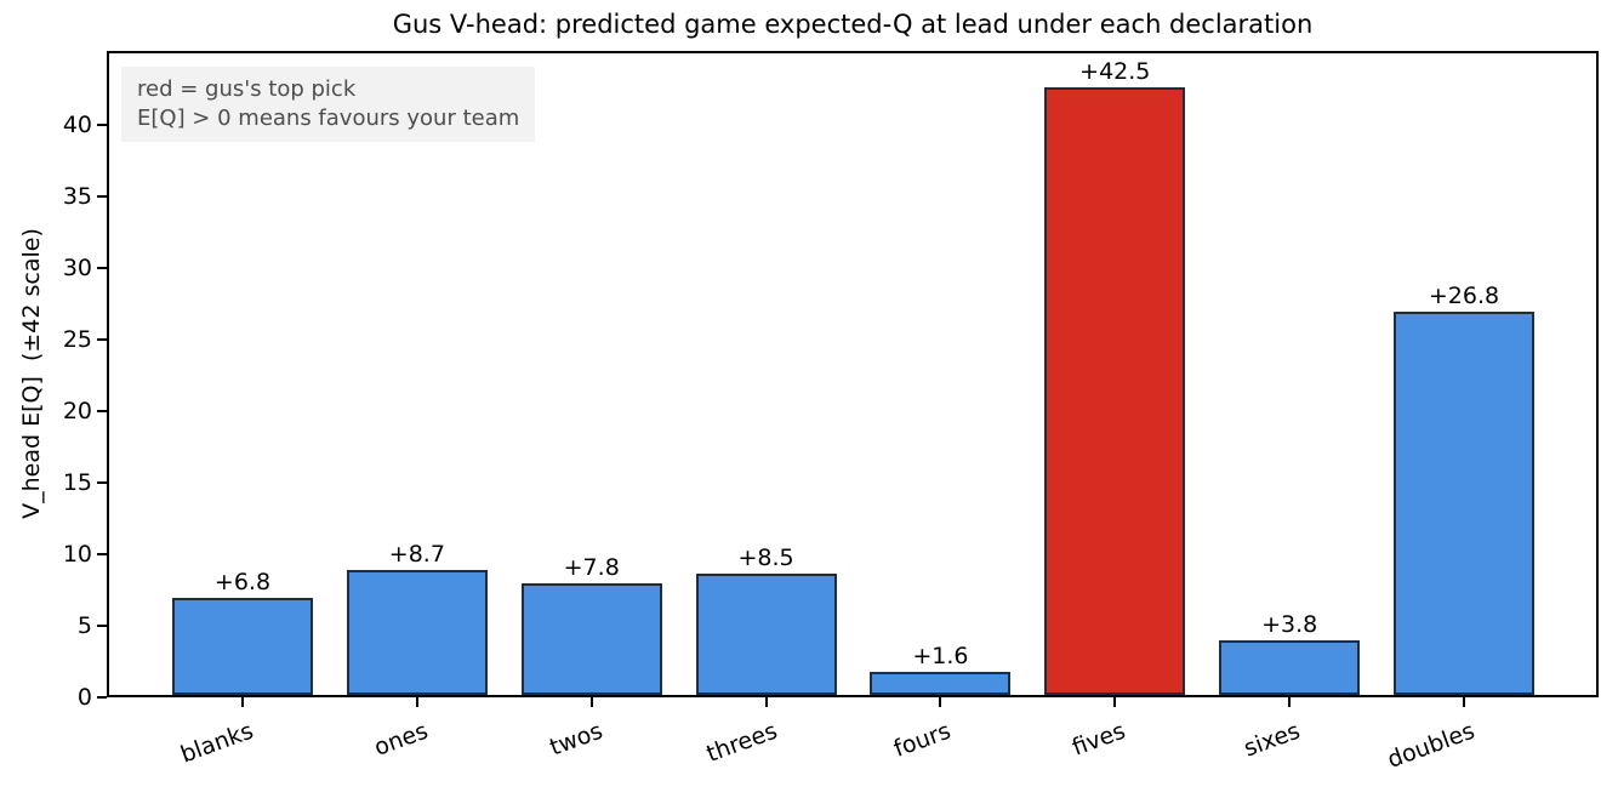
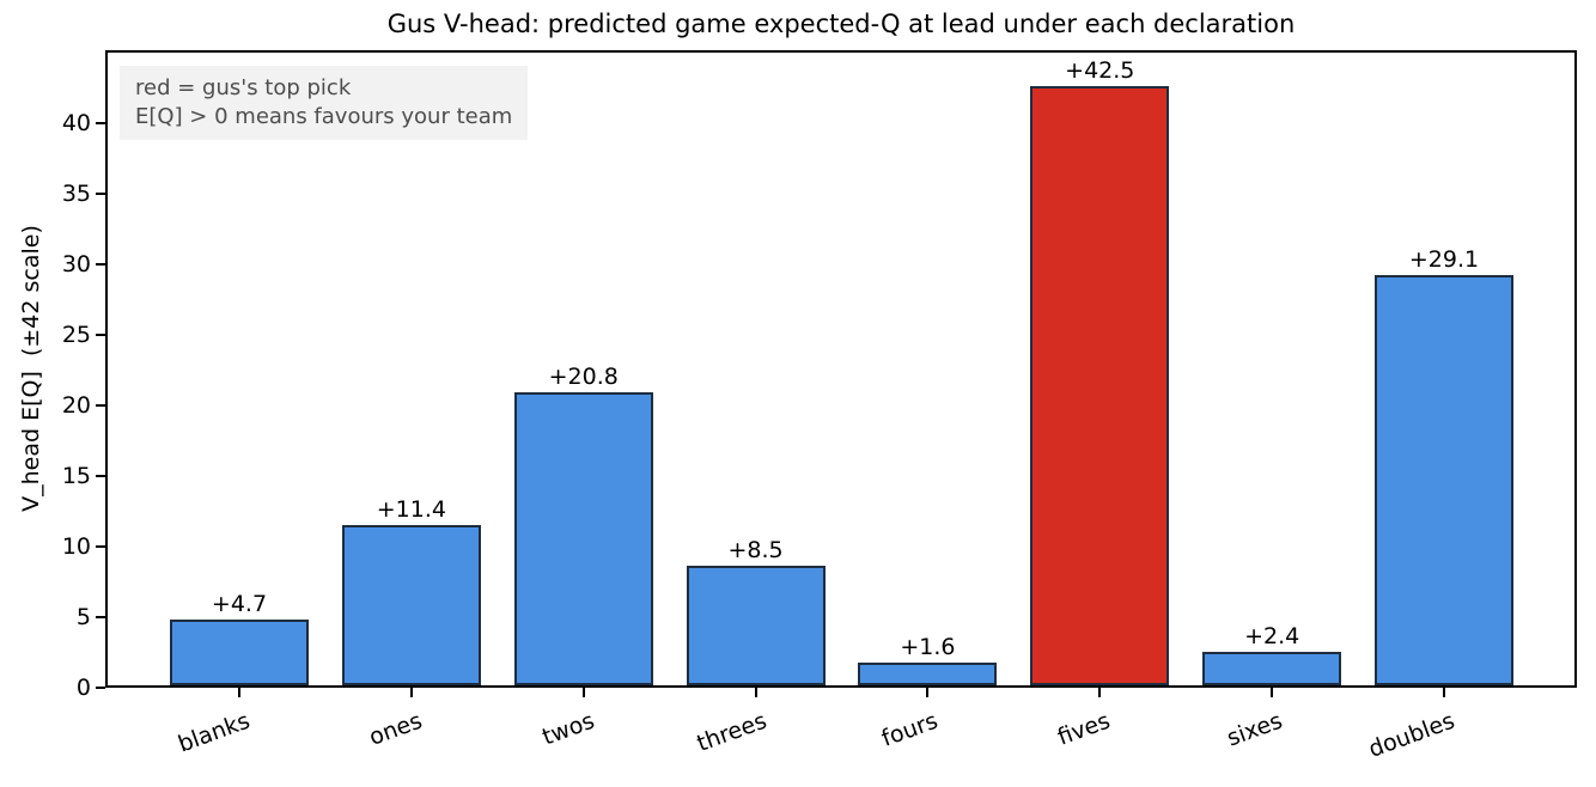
blanks: +6.8 -> +4.7
ones: +8.7 -> +11.4
twos: +7.8 -> +20.8
sixes: +3.8 -> +2.4
doubles: +26.8 -> +29.1
